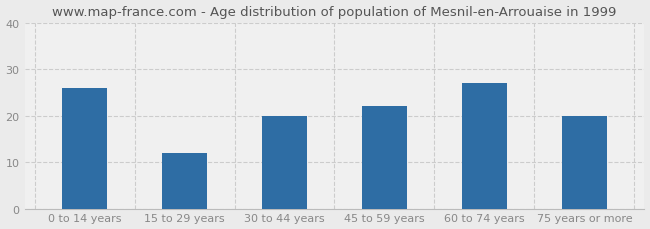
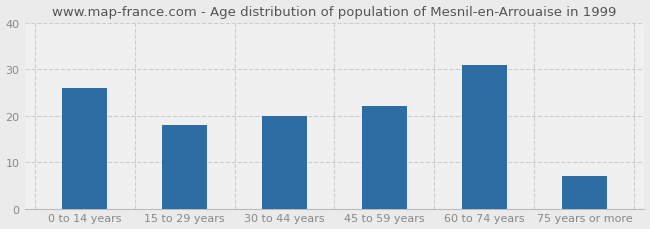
15 to 29 years: 12 -> 18
60 to 74 years: 27 -> 31
75 years or more: 20 -> 7
